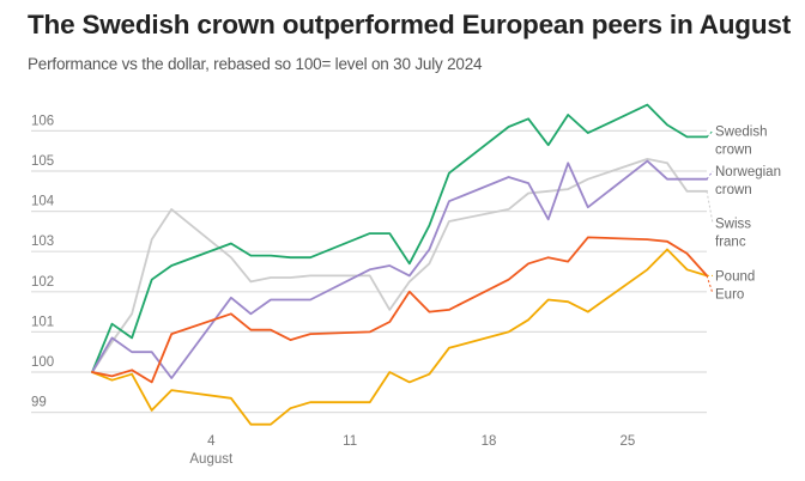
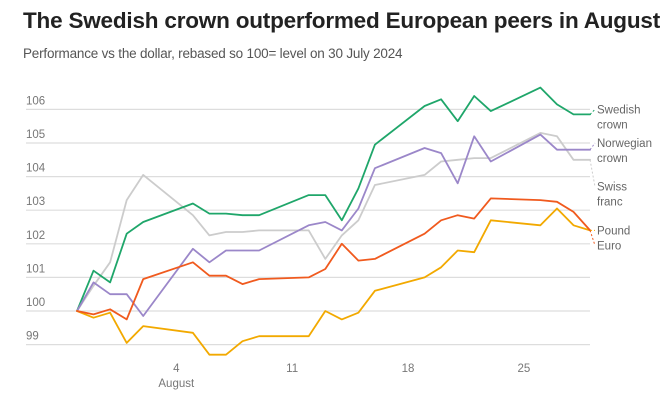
Swiss franc/25: 104.8 -> 104.5
Norwegian crown/25: 104.1 -> 104.5
Pound/25: 101.5 -> 102.7
